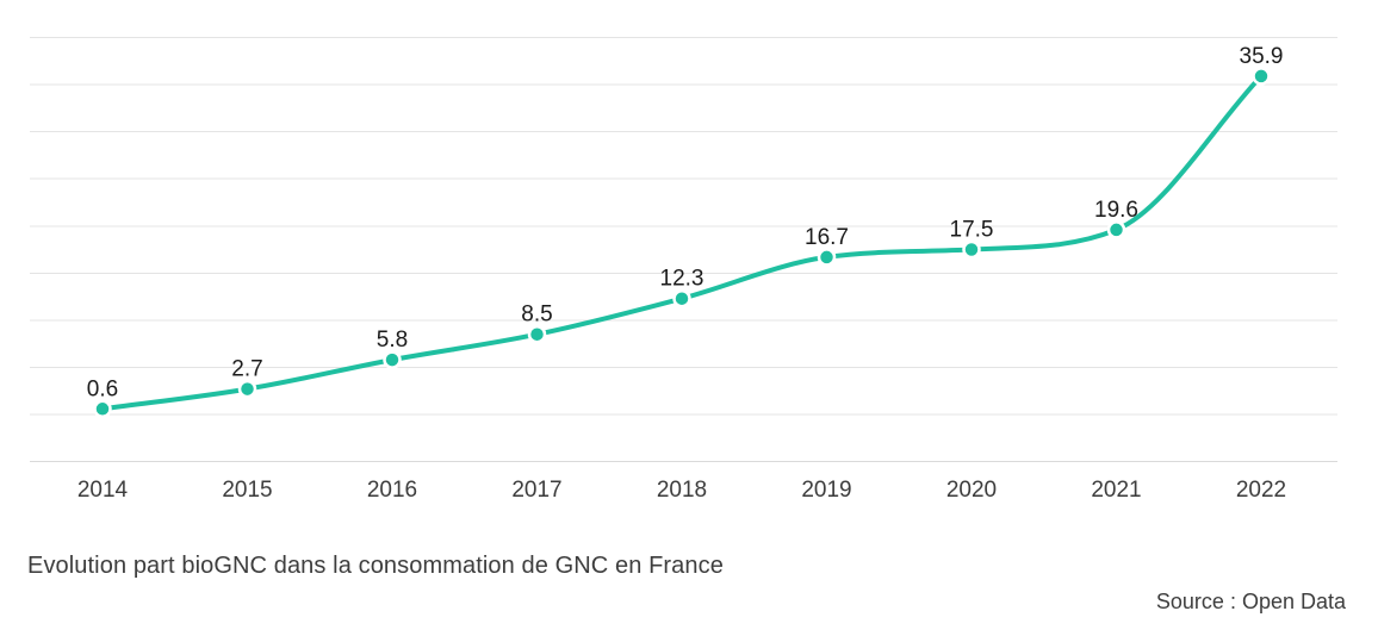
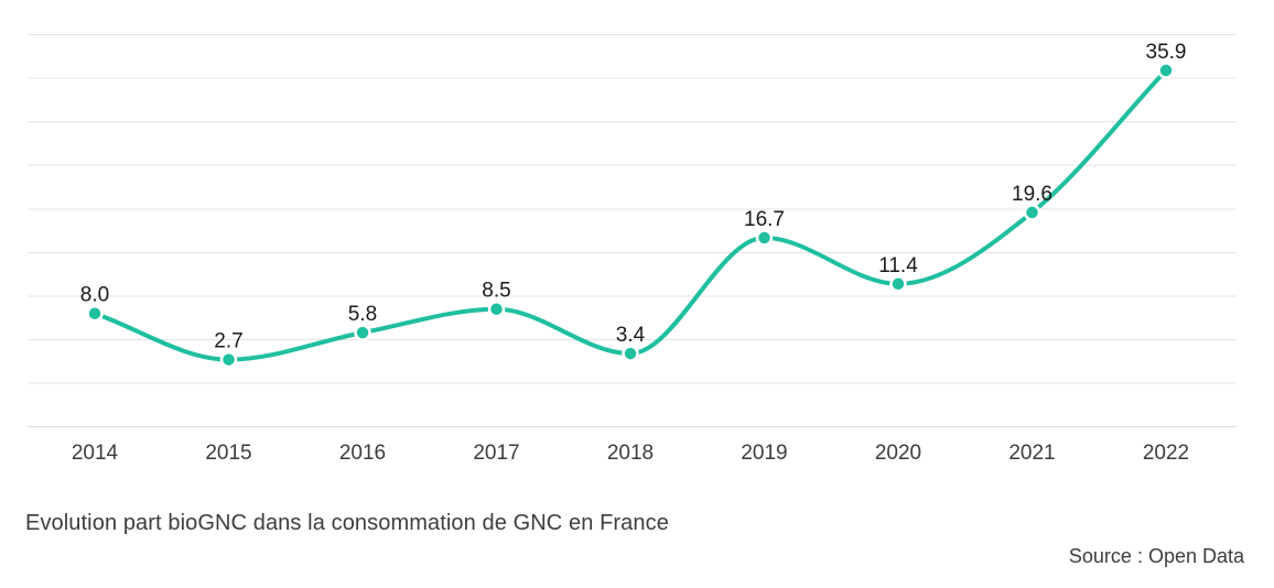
2014: 0.6 -> 8.0
2018: 12.3 -> 3.4
2020: 17.5 -> 11.4
